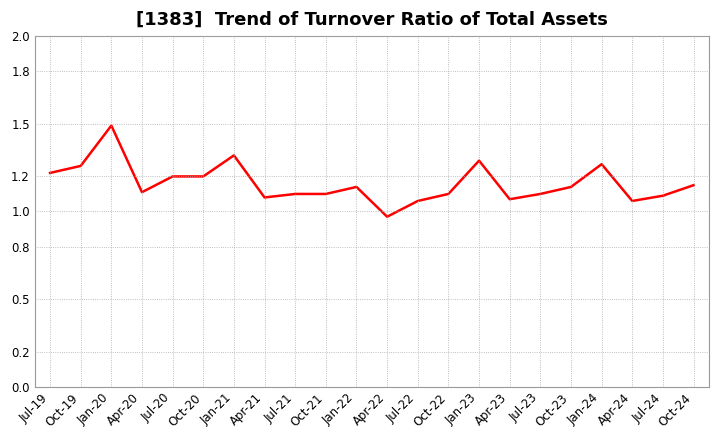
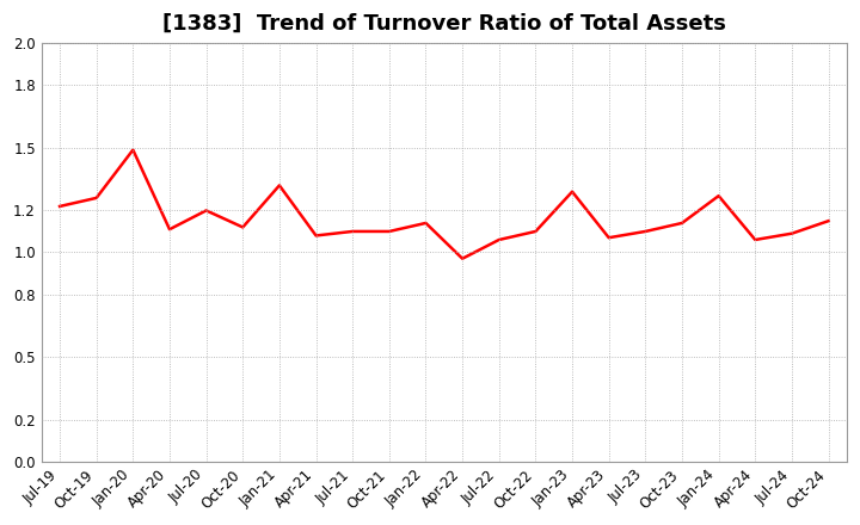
Oct-20: 1.20 -> 1.12
